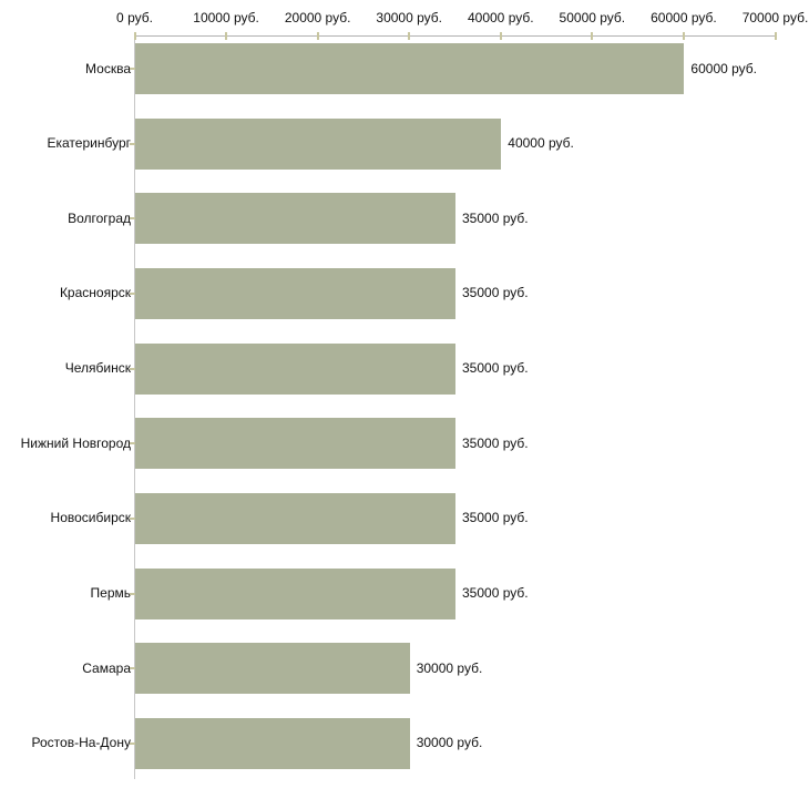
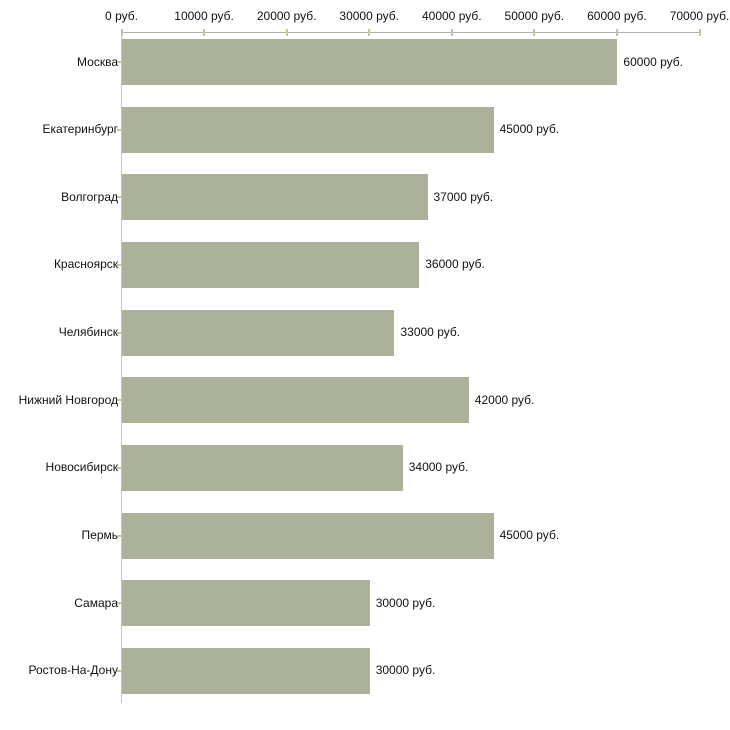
Екатеринбург: 40000 -> 45000
Волгоград: 35000 -> 37000
Красноярск: 35000 -> 36000
Челябинск: 35000 -> 33000
Нижний Новгород: 35000 -> 42000
Новосибирск: 35000 -> 34000
Пермь: 35000 -> 45000
